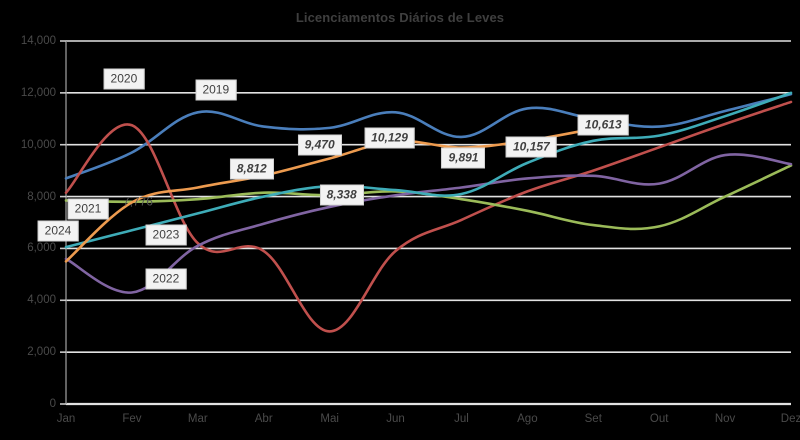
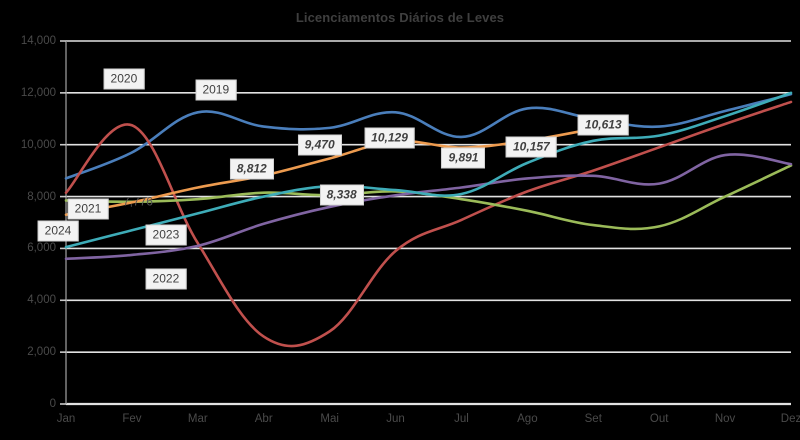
2024/Jan: 5500 -> 7300
2022/Fev: 4300 -> 5800
2020/Abr: 5900 -> 2600
